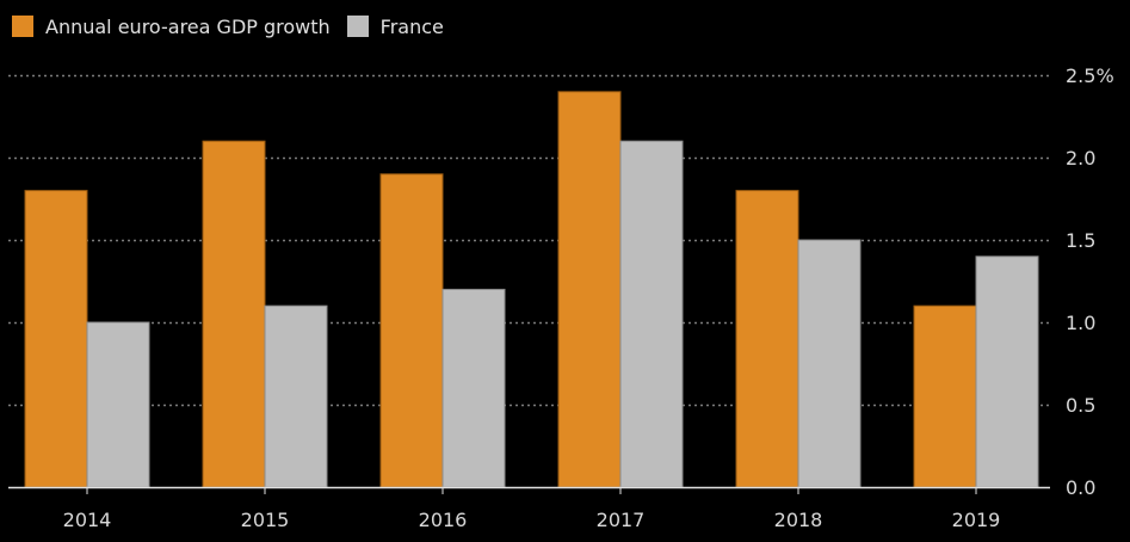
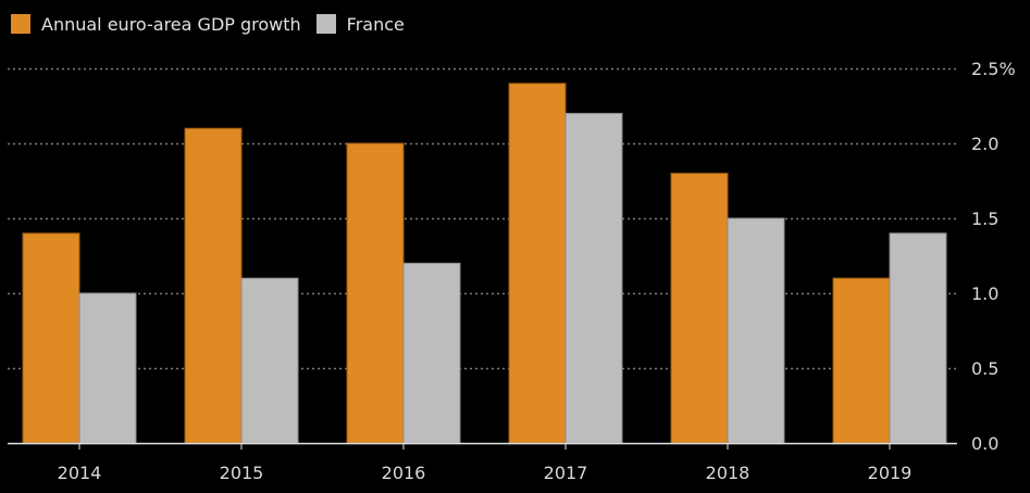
Annual euro-area GDP growth/2014: 1.8% -> 1.4%
Annual euro-area GDP growth/2016: 1.9% -> 2.0%
France/2017: 2.1% -> 2.2%
